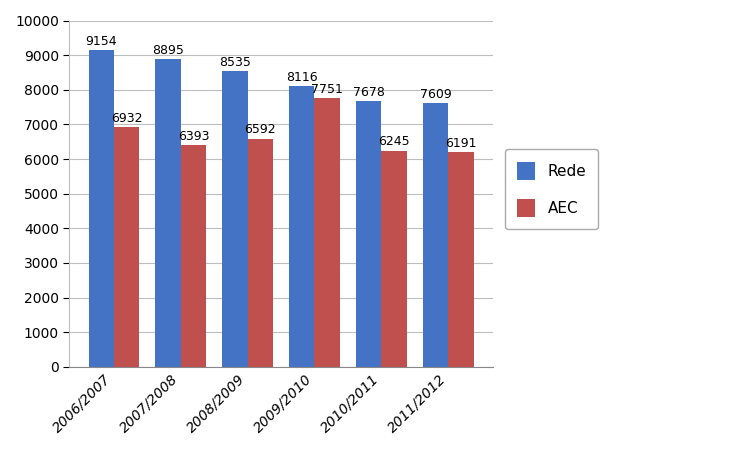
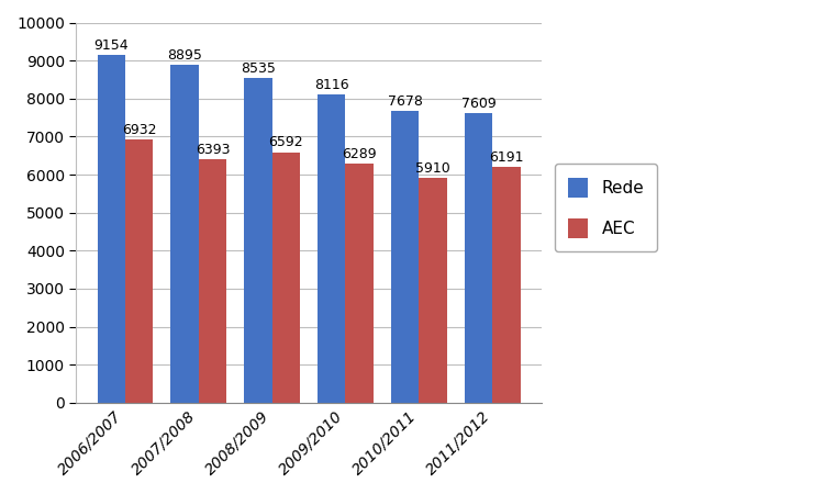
AEC/2009/2010: 7751 -> 6289
AEC/2010/2011: 6245 -> 5910
